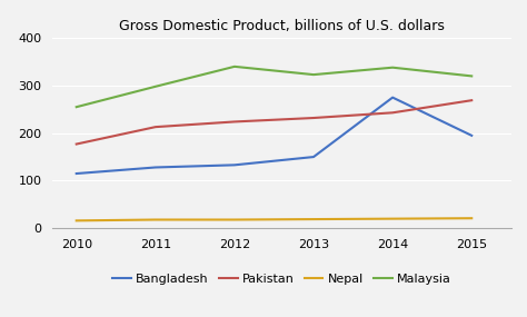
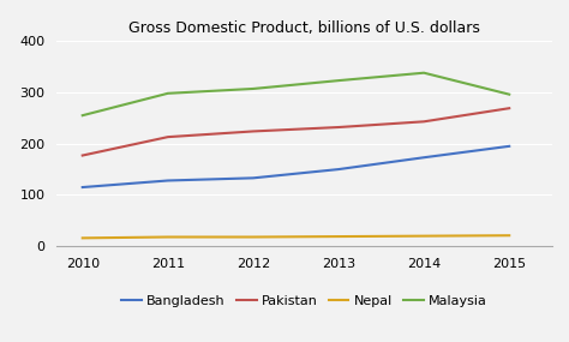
Malaysia/2012: 340 -> 307
Bangladesh/2014: 275 -> 173
Malaysia/2015: 320 -> 296
